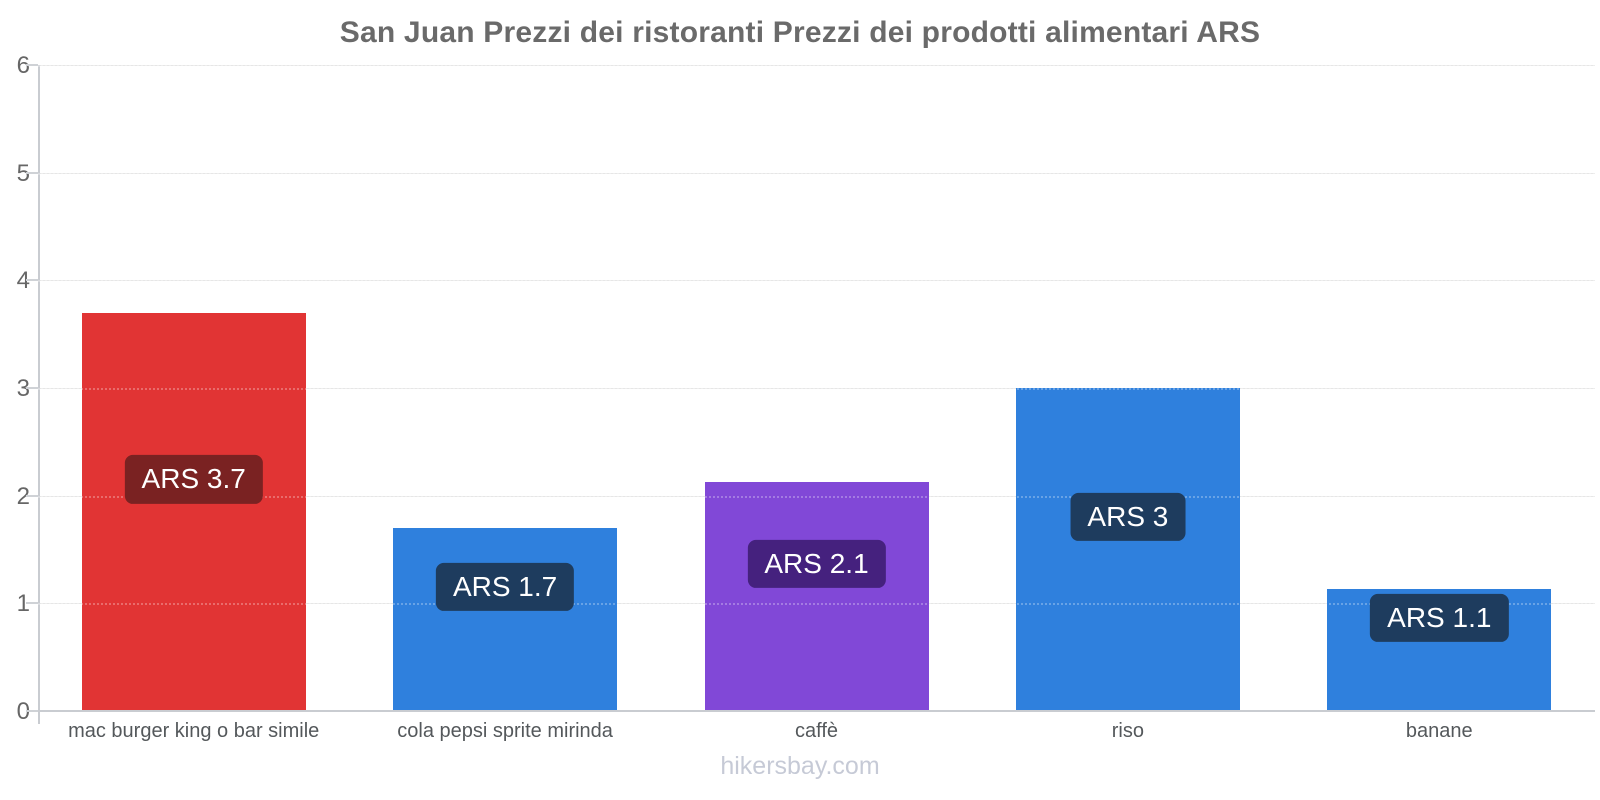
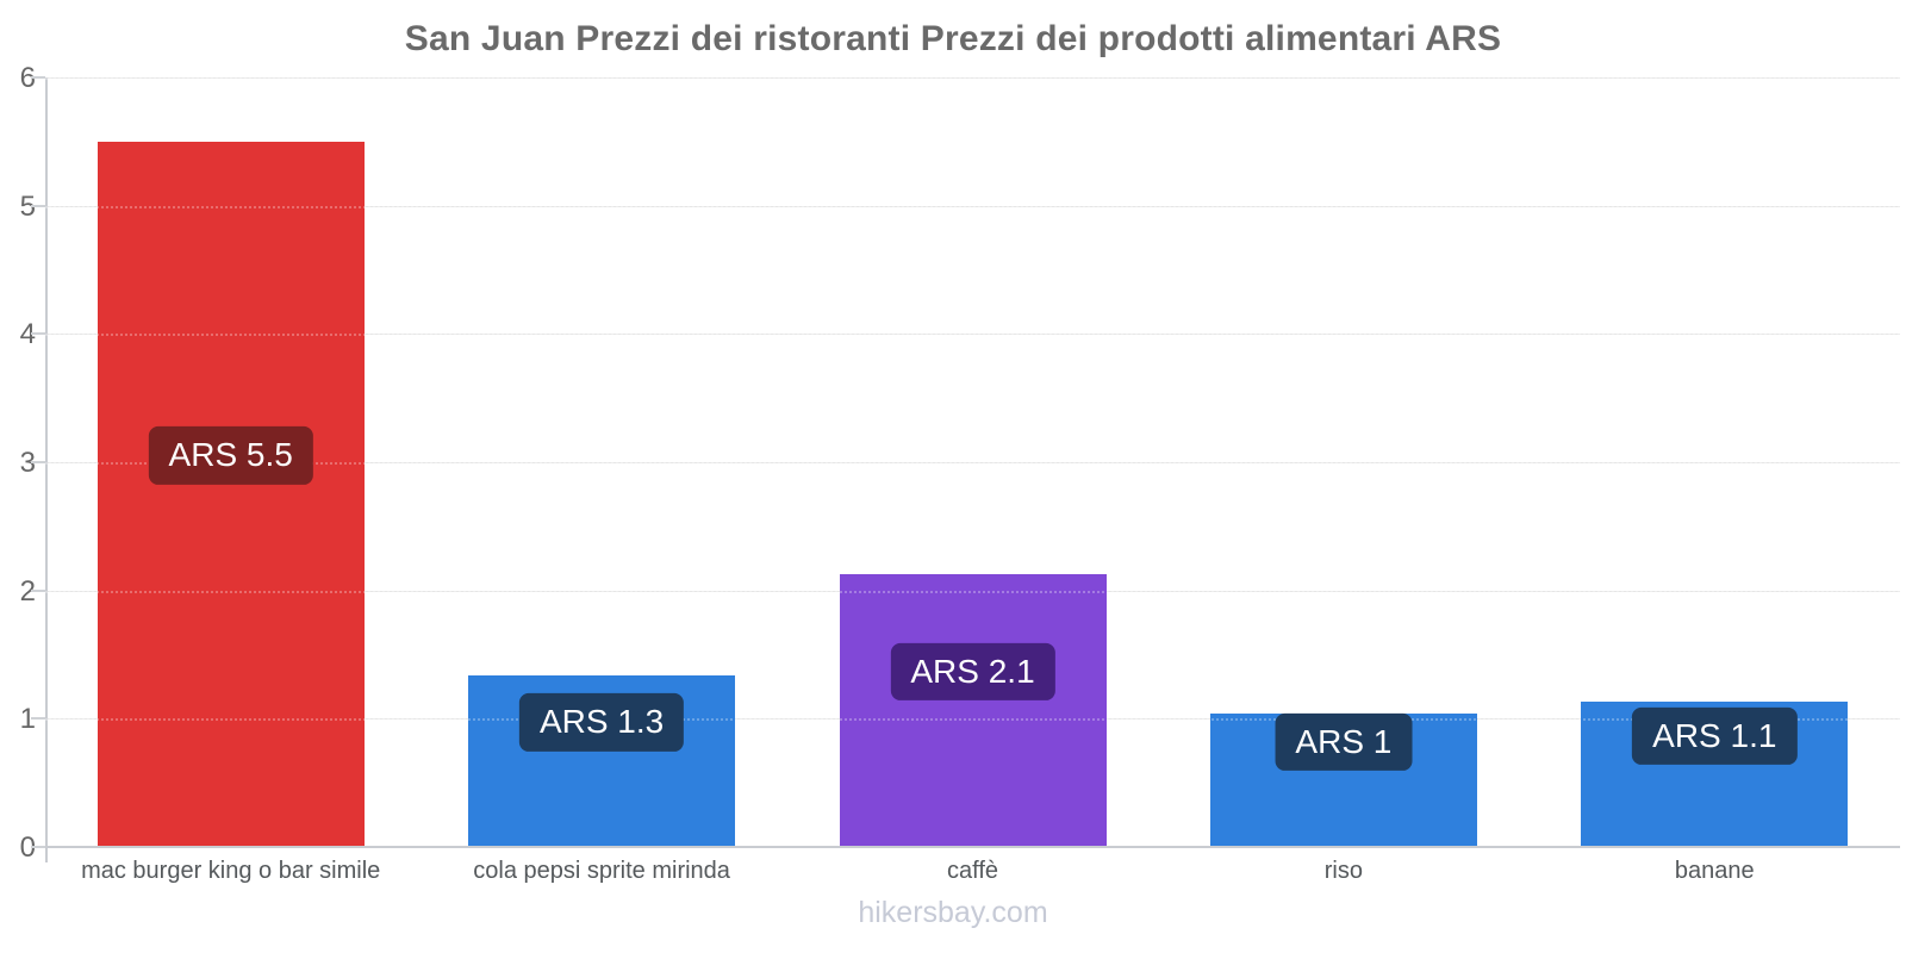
mac burger king o bar simile: 3.7 -> 5.5
cola pepsi sprite mirinda: 1.7 -> 1.3
riso: 3 -> 1
